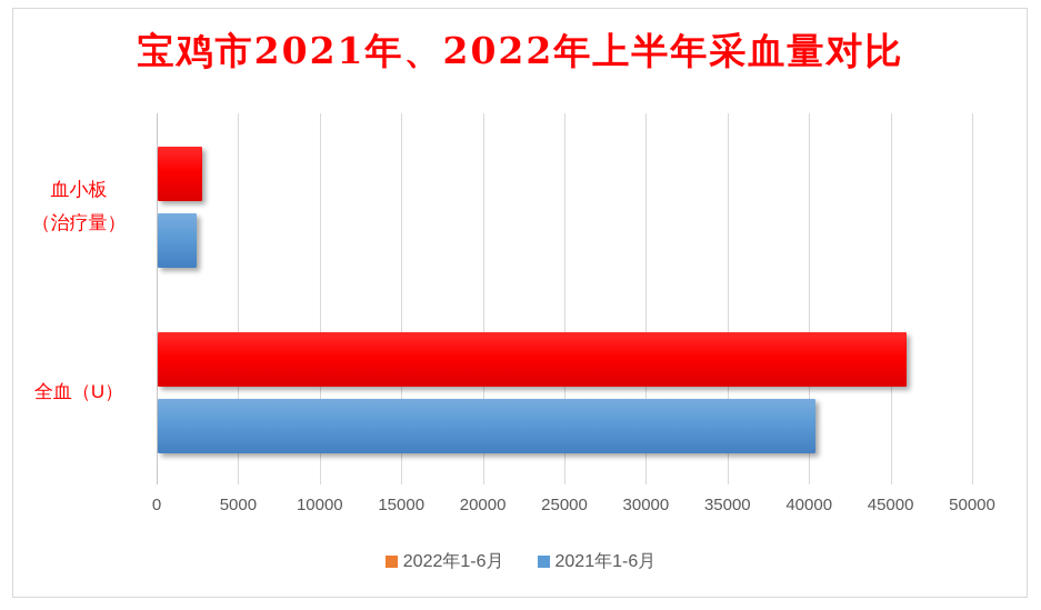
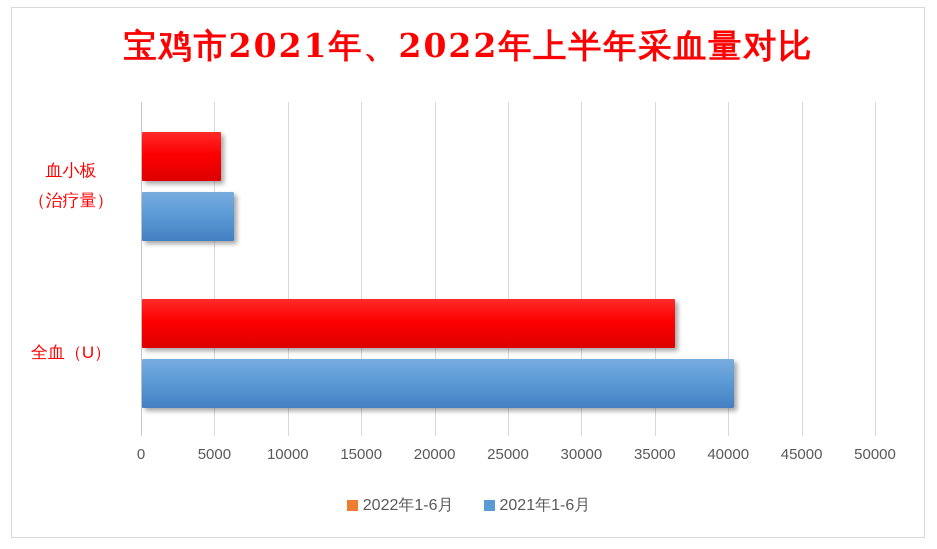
2022年1-6月/血小板（治疗量）: 2700 -> 5400
2021年1-6月/血小板（治疗量）: 2400 -> 6300
2022年1-6月/全血（U）: 45900 -> 36300
